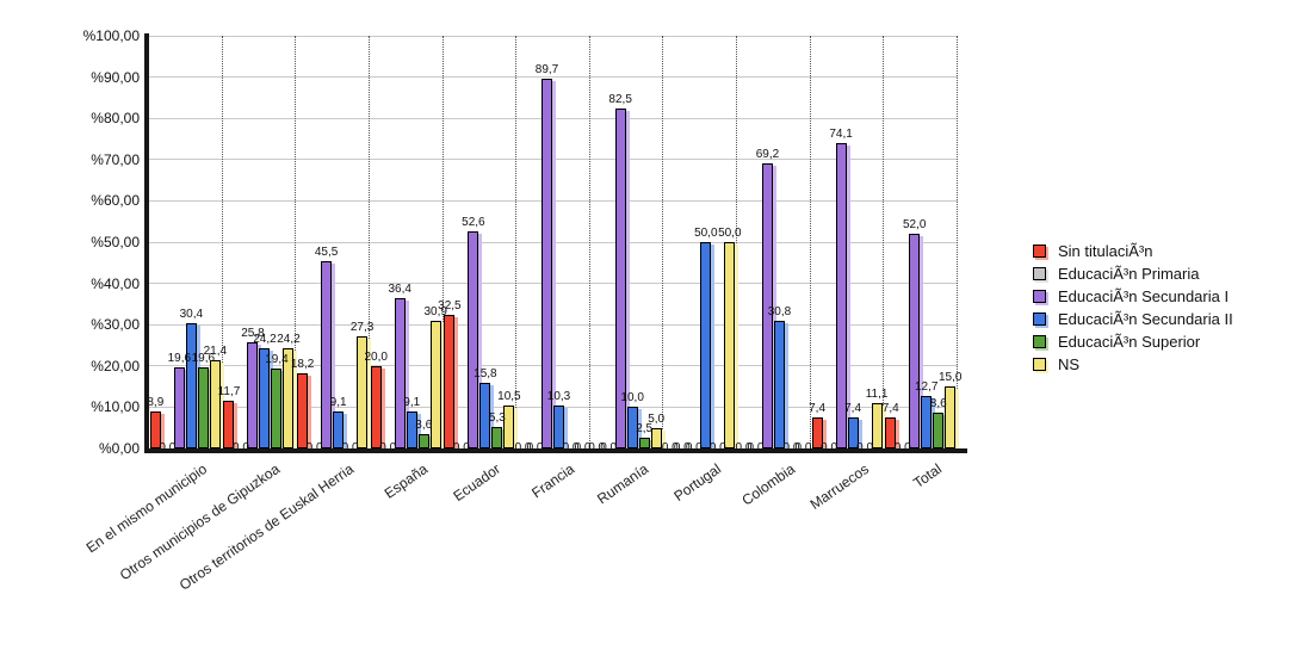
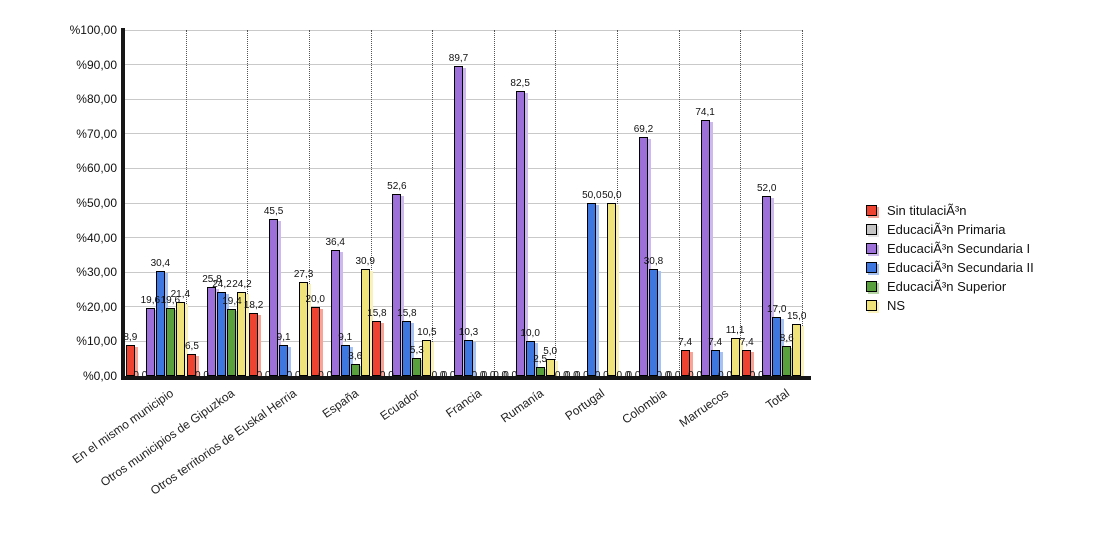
Sin titulaciÃ³n/Otros municipios de Gipuzkoa: 11,7 -> 6,5
Sin titulaciÃ³n/Ecuador: 32,5 -> 15,8
EducaciÃ³n Secundaria II/Total: 12,7 -> 17,0
